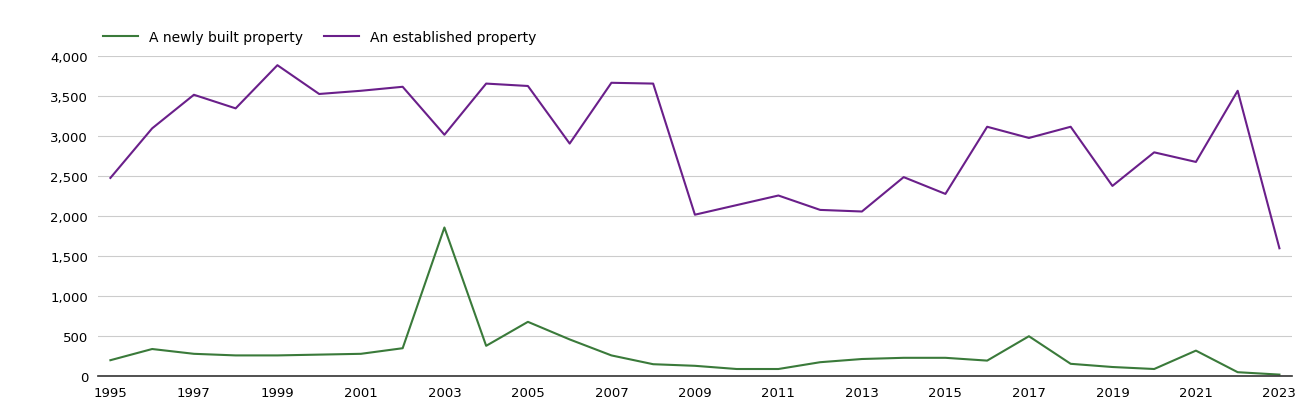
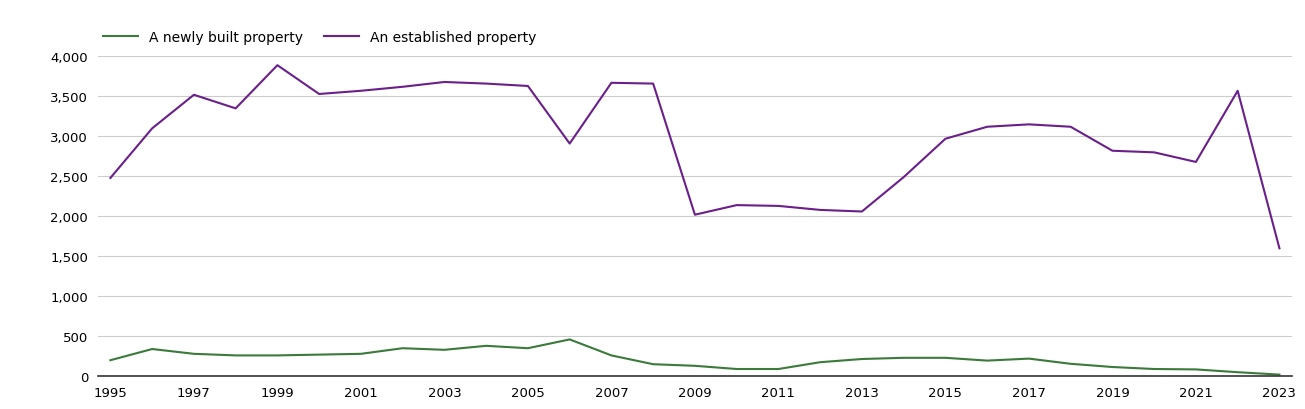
A newly built property/2003: 1,860 -> 330
An established property/2003: 3,020 -> 3,680
A newly built property/2005: 680 -> 350
An established property/2011: 2,260 -> 2,130
An established property/2015: 2,280 -> 2,970
A newly built property/2017: 500 -> 220
An established property/2017: 2,980 -> 3,150
An established property/2019: 2,380 -> 2,820
A newly built property/2021: 320 -> 80
